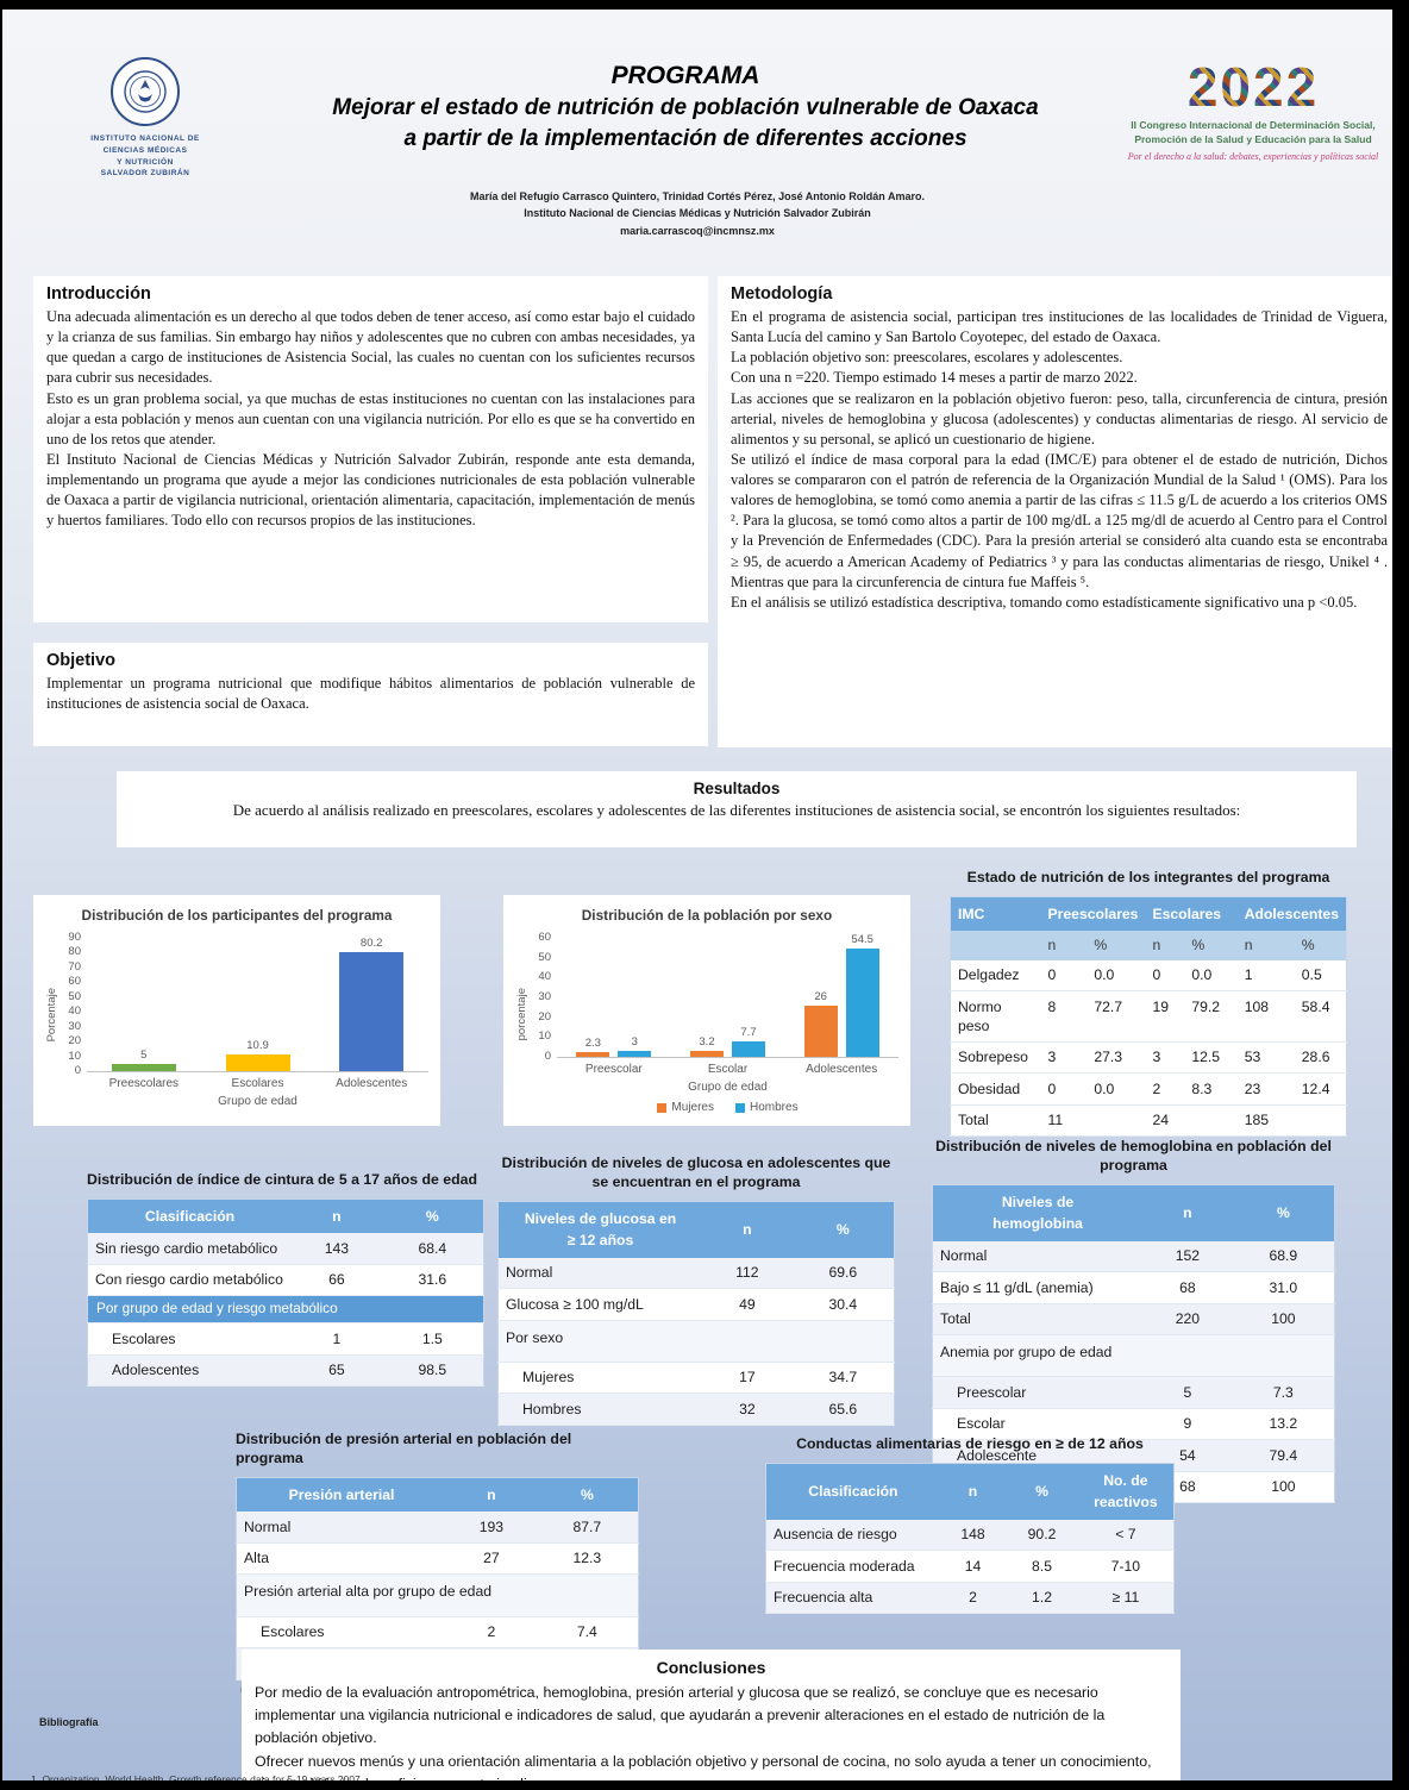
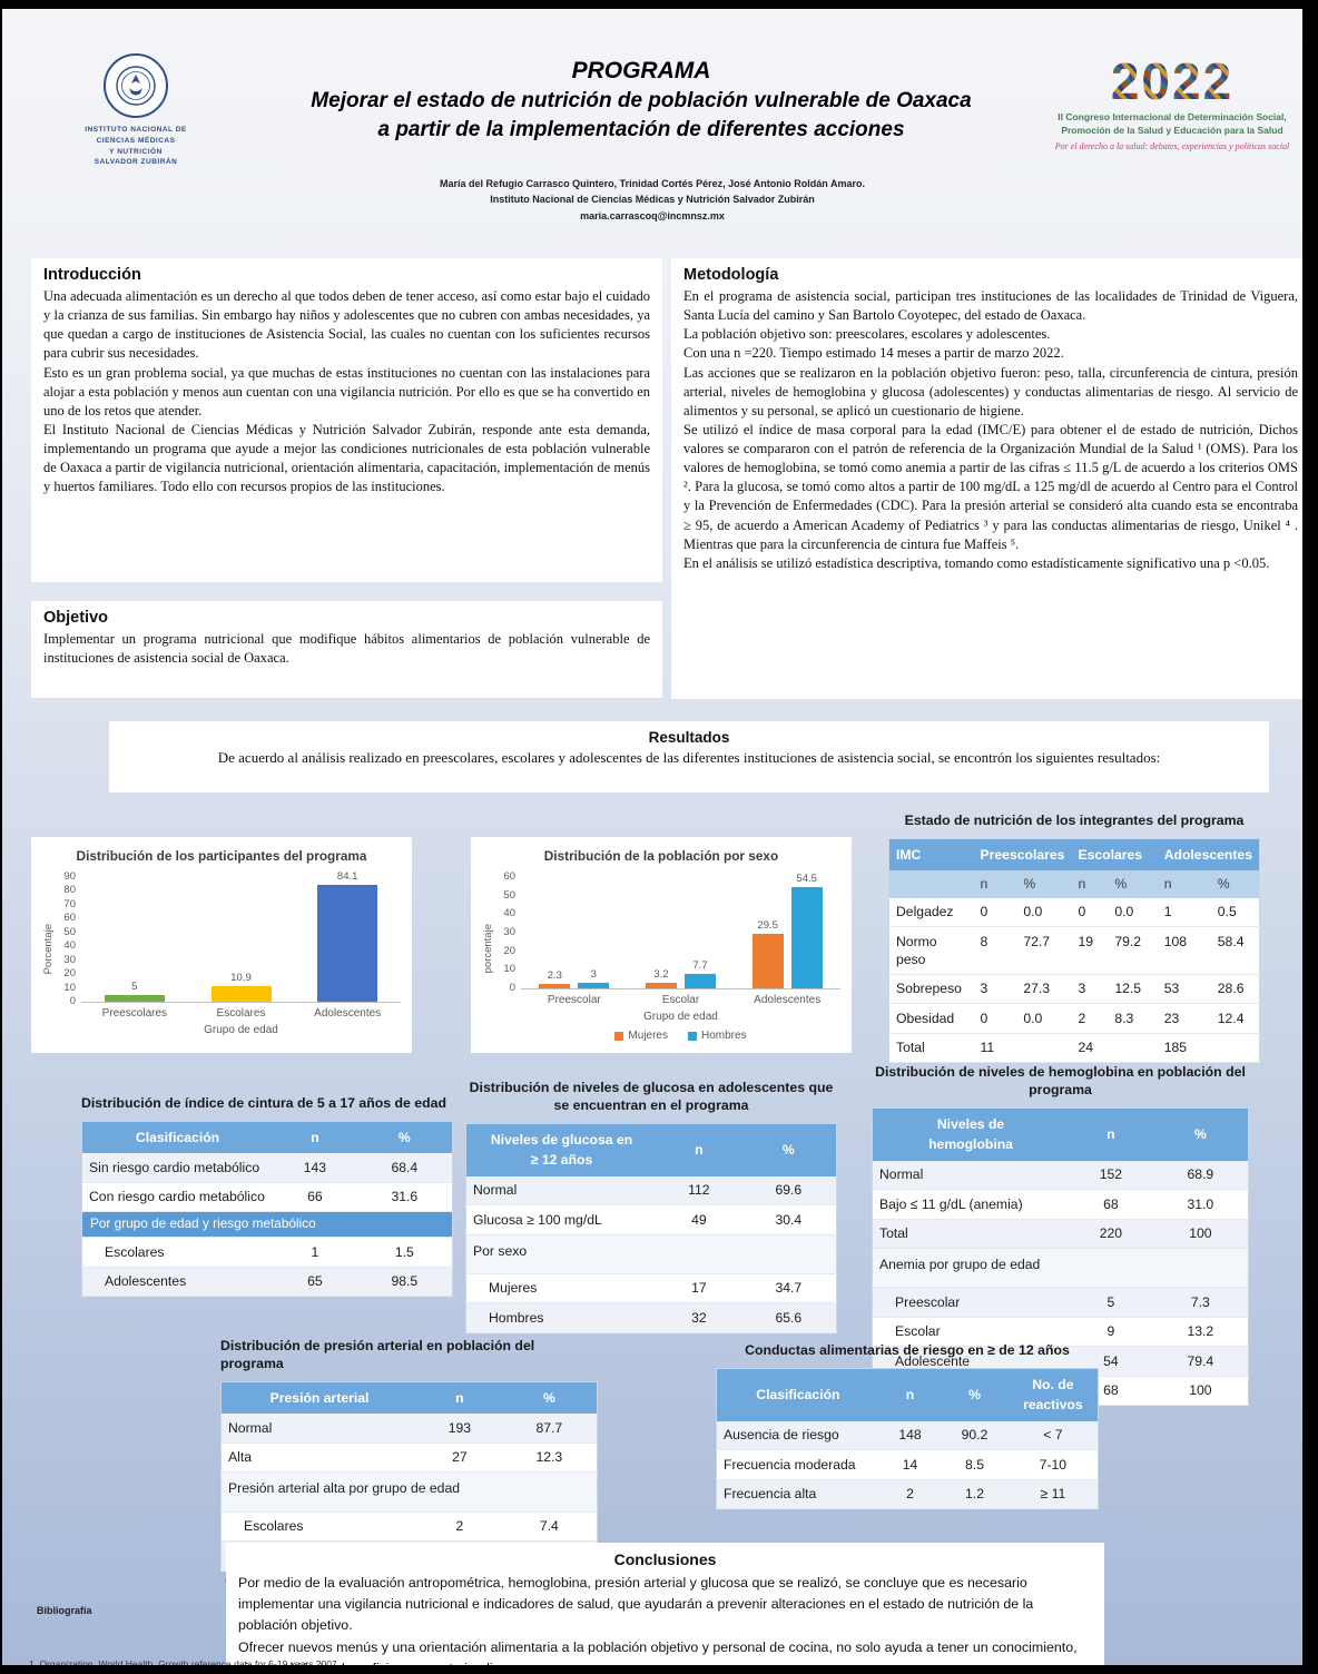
Distribución de los participantes del programa/Adolescentes: 80.2 -> 84.1
Distribución de la población por sexo/Mujeres/Adolescentes: 26 -> 29.5
